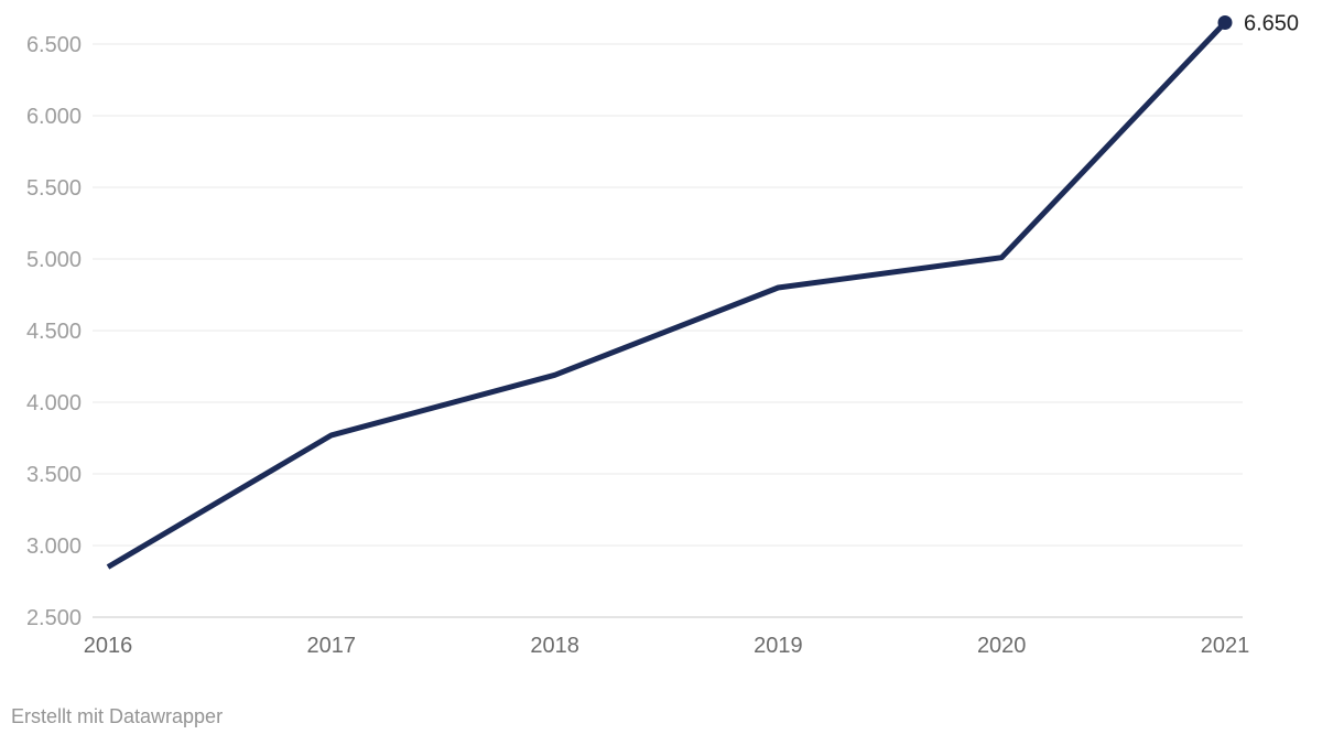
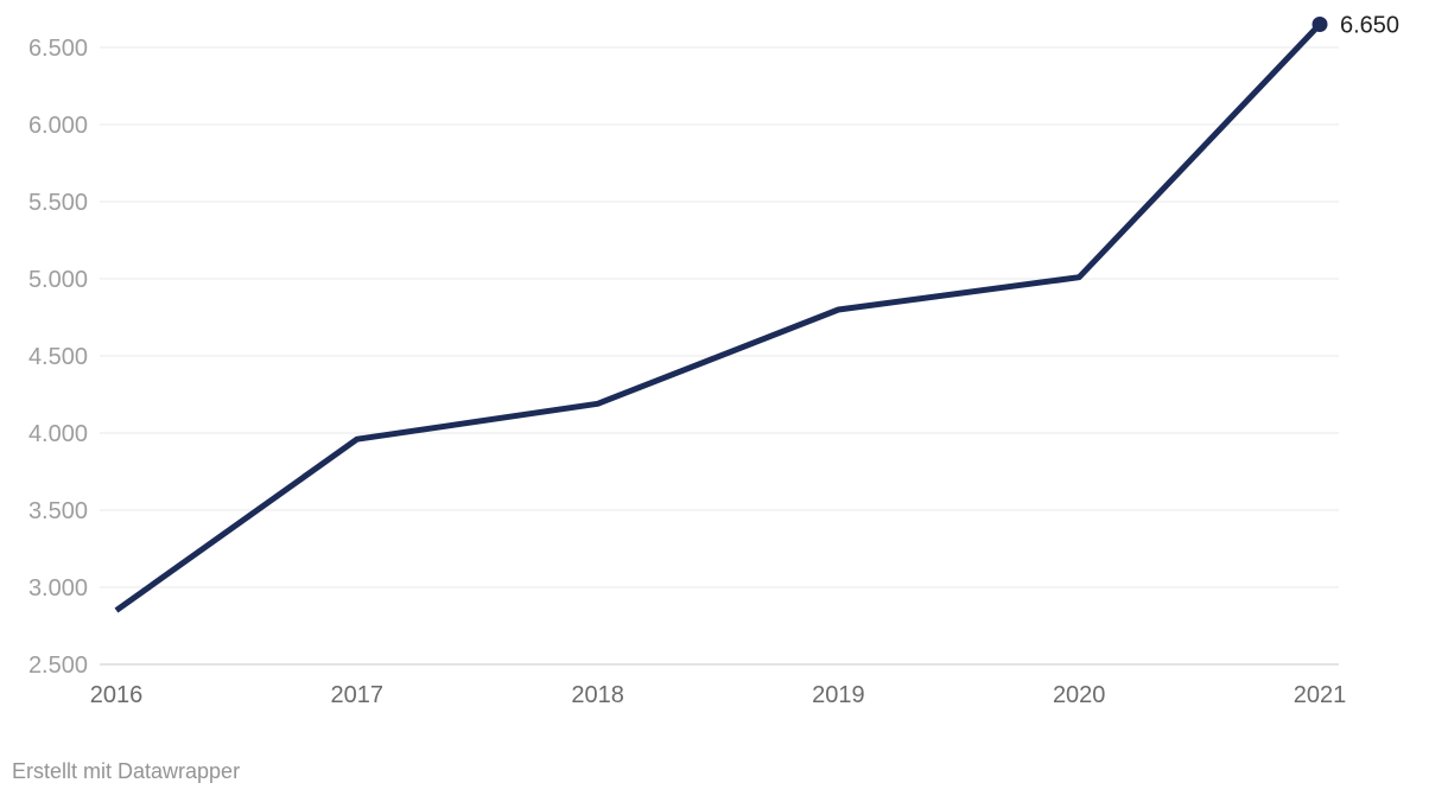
2017: 3770 -> 3960
